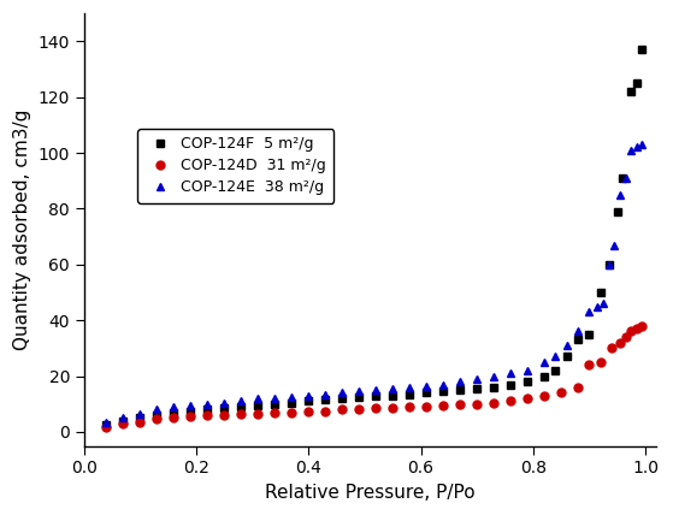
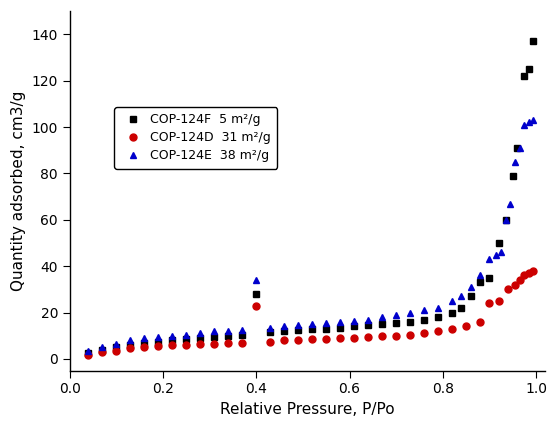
COP-124F 5 m²/g/0.4: 11.0 -> 28.0
COP-124D 31 m²/g/0.4: 7.5 -> 23.0
COP-124E 38 m²/g/0.4: 13.0 -> 34.0
